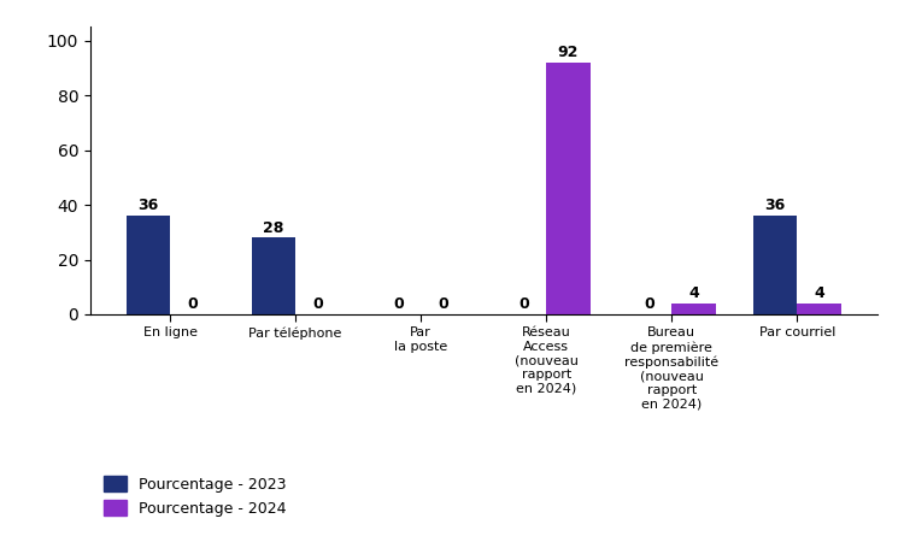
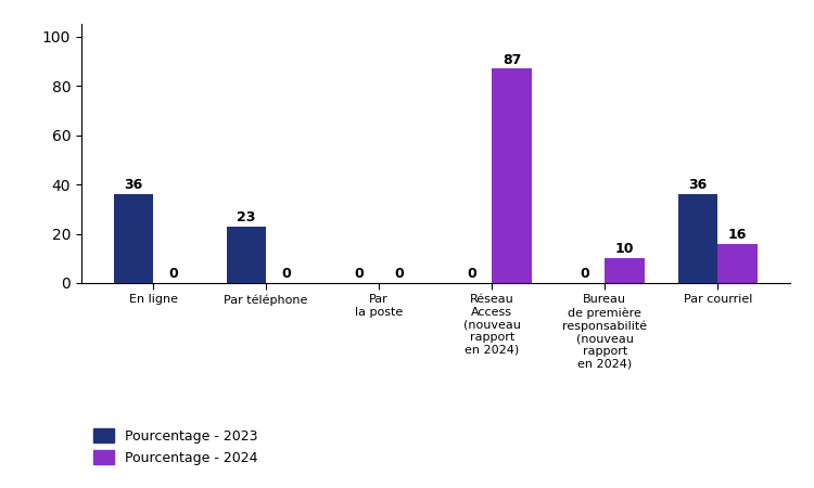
Pourcentage - 2023/Par téléphone: 28 -> 23
Pourcentage - 2024/Réseau Access (nouveau rapport en 2024): 92 -> 87
Pourcentage - 2024/Bureau de première responsabilité (nouveau rapport en 2024): 4 -> 10
Pourcentage - 2024/Par courriel: 4 -> 16
